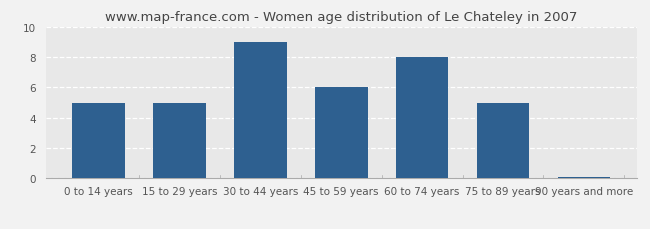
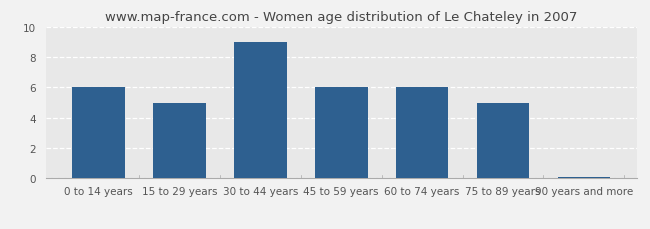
0 to 14 years: 5.0 -> 6.0
60 to 74 years: 8.0 -> 6.0
